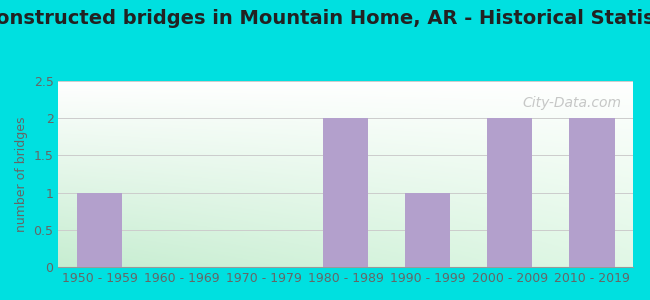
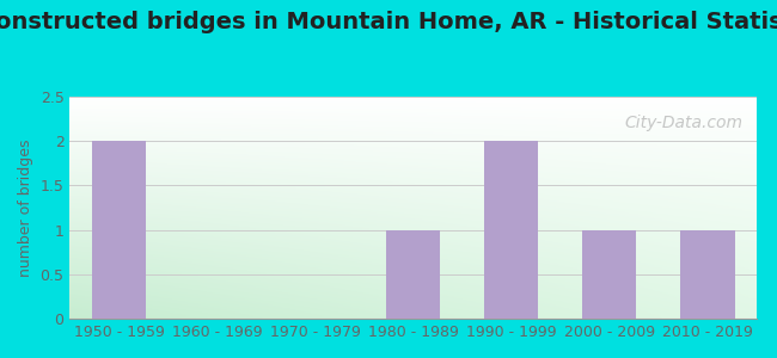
1950 - 1959: 1 -> 2
1980 - 1989: 2 -> 1
1990 - 1999: 1 -> 2
2000 - 2009: 2 -> 1
2010 - 2019: 2 -> 1
